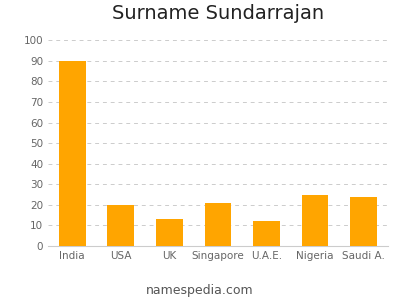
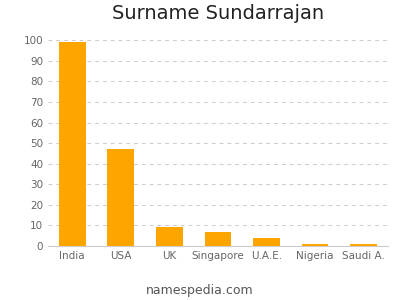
India: 90 -> 99
USA: 20 -> 47
UK: 13 -> 9
Singapore: 21 -> 7
U.A.E.: 12 -> 4
Nigeria: 25 -> 1
Saudi A.: 24 -> 1
